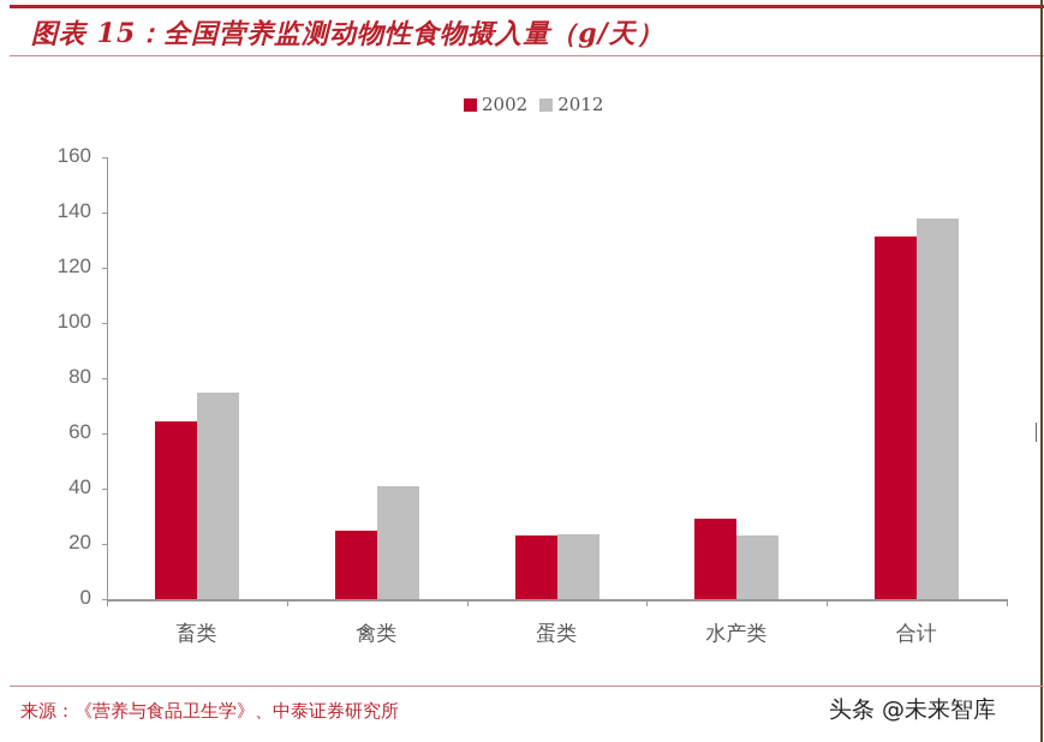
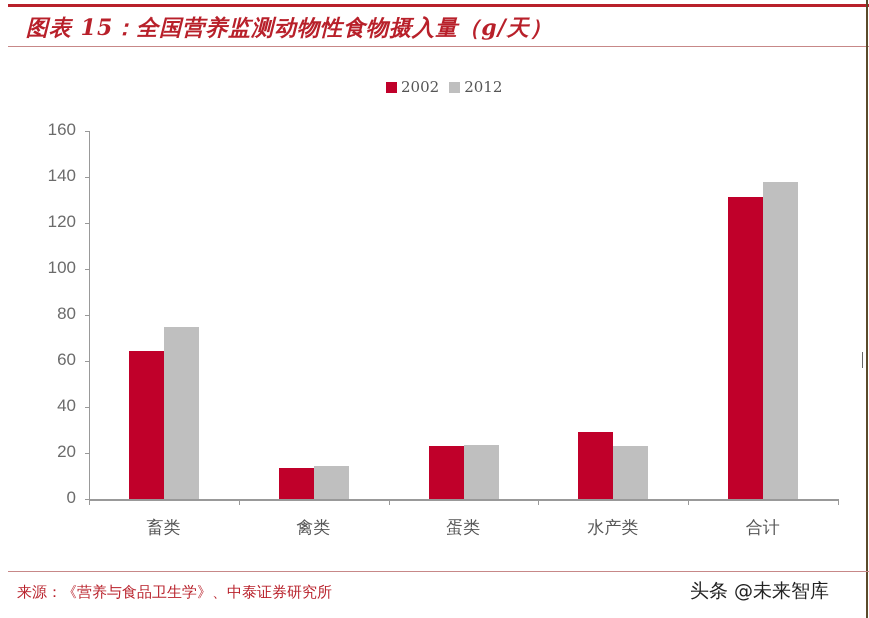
2002/禽类: 25 -> 14
2012/禽类: 41 -> 14
